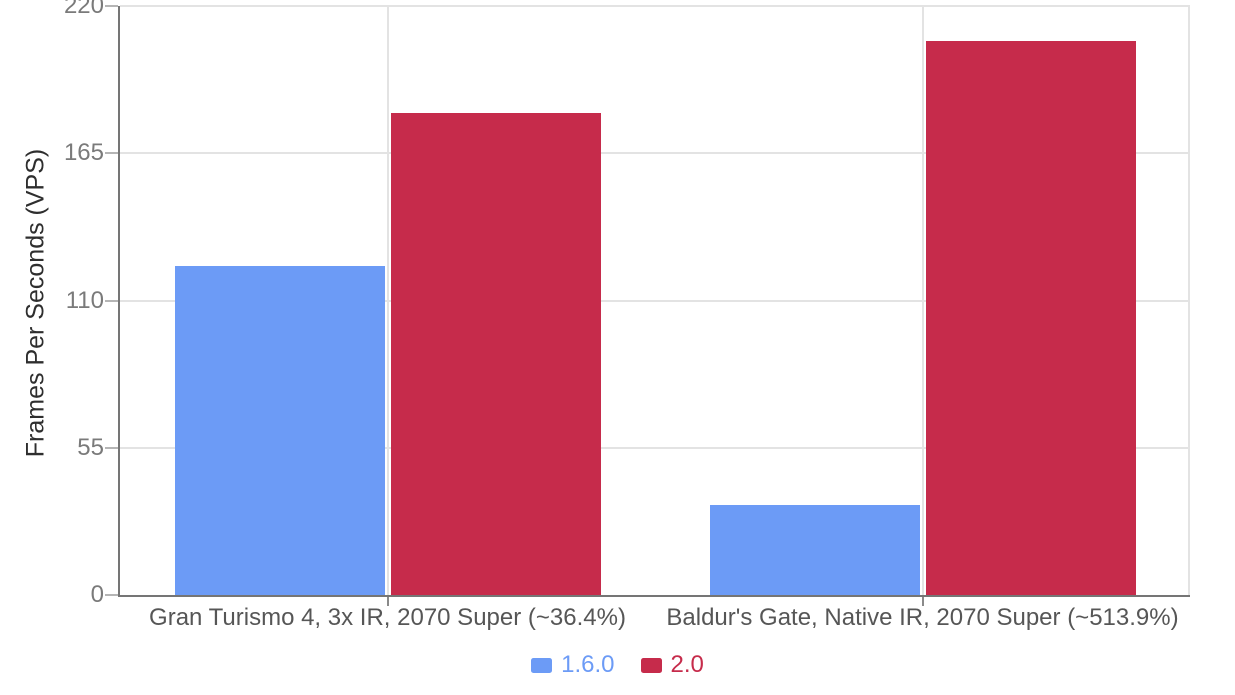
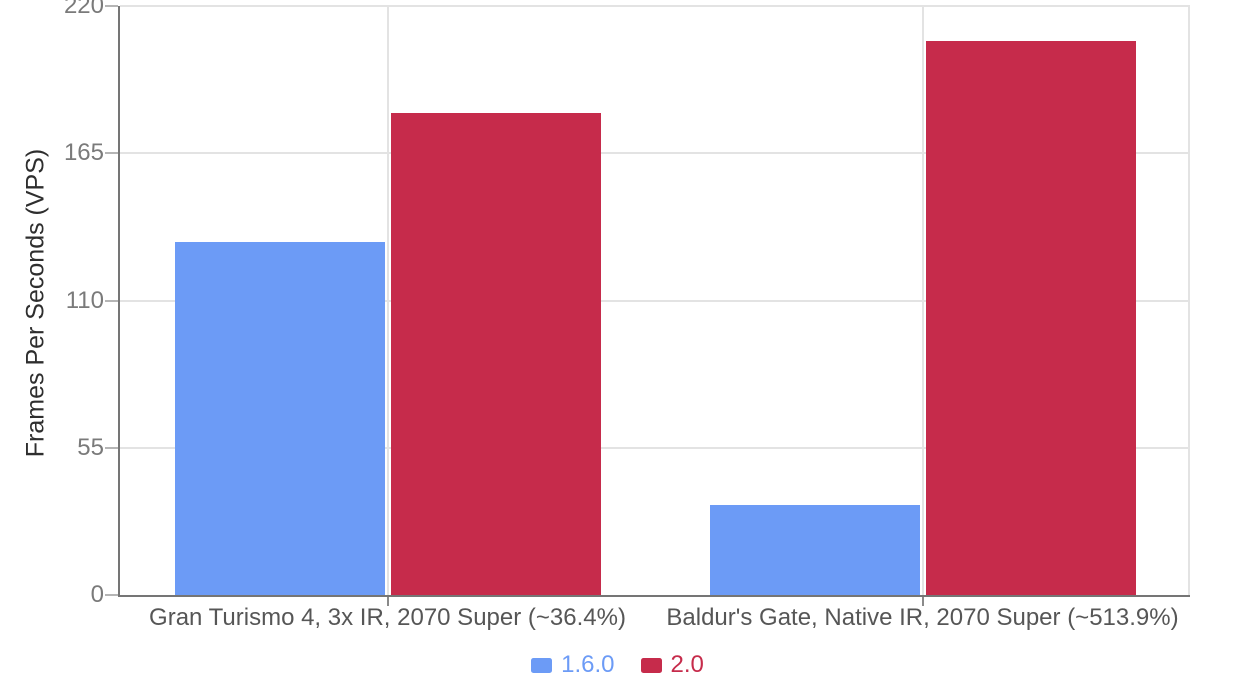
1.6.0/Gran Turismo 4, 3x IR, 2070 Super (~36.4%): 123 -> 132
